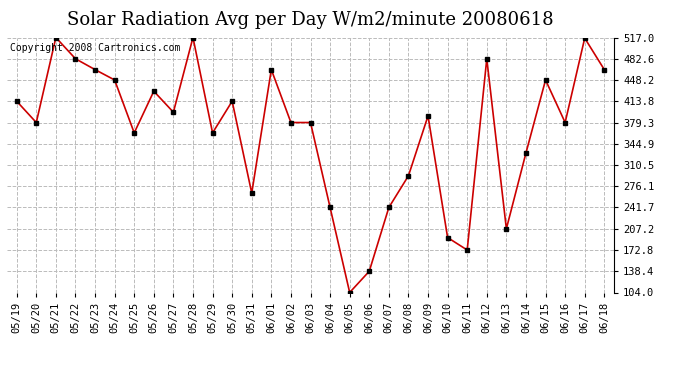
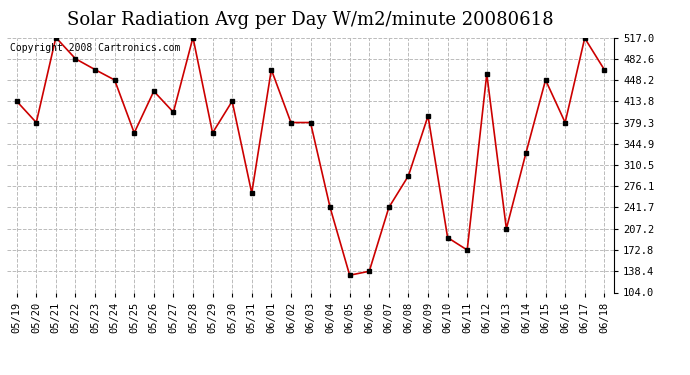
06/05: 104 -> 132
06/12: 483 -> 458
